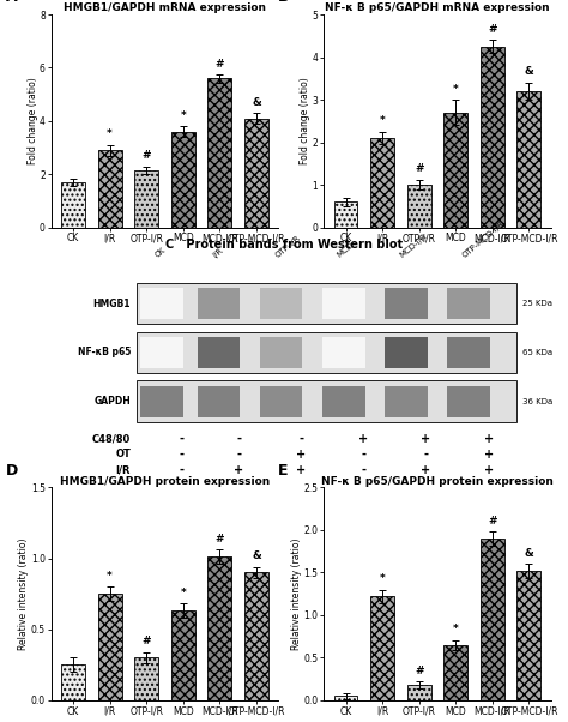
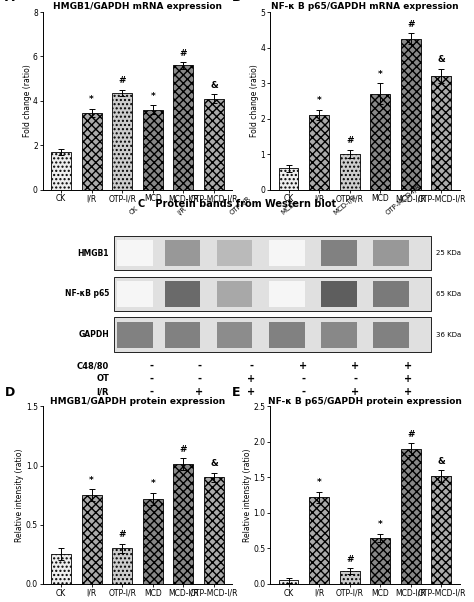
HMGB1/GAPDH mRNA expression/I/R: 2.90 -> 3.45
HMGB1/GAPDH mRNA expression/OTP-I/R: 2.15 -> 4.35
HMGB1/GAPDH protein expression/MCD: 0.63 -> 0.72
